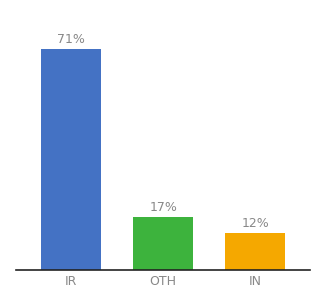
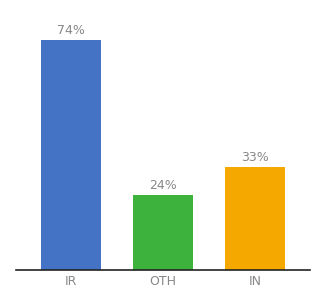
IR: 71% -> 74%
OTH: 17% -> 24%
IN: 12% -> 33%
